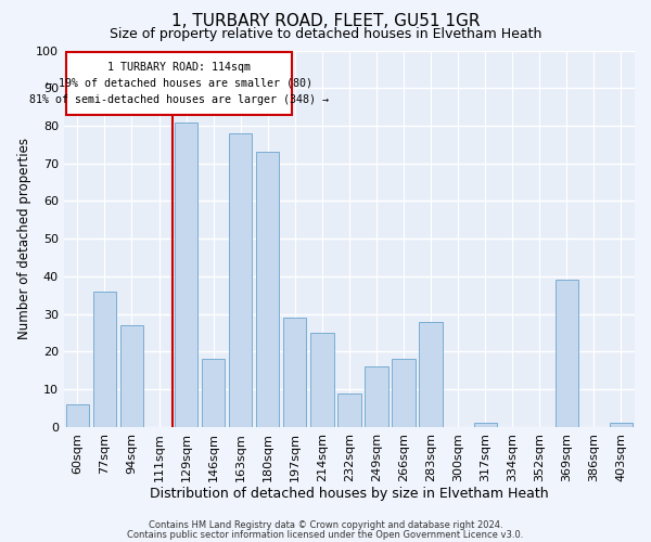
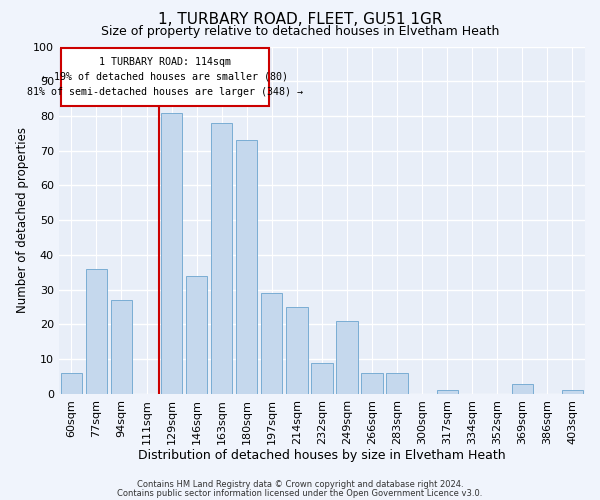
146sqm: 18 -> 34
249sqm: 16 -> 21
266sqm: 18 -> 6
283sqm: 28 -> 6
369sqm: 39 -> 3
